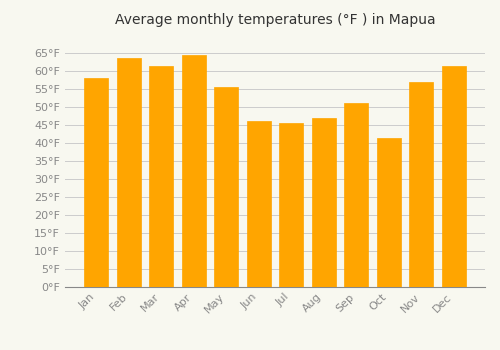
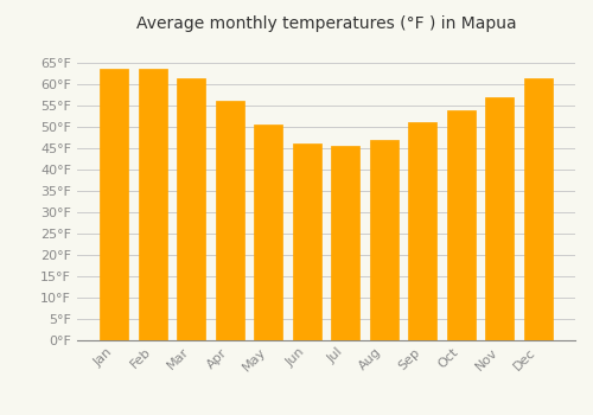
Jan: 58.0°F -> 63.5°F
Apr: 64.5°F -> 56.0°F
May: 55.5°F -> 50.5°F
Oct: 41.5°F -> 54.0°F
